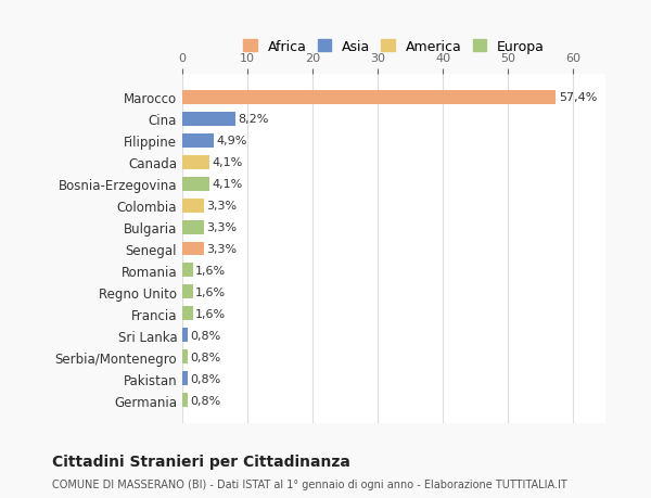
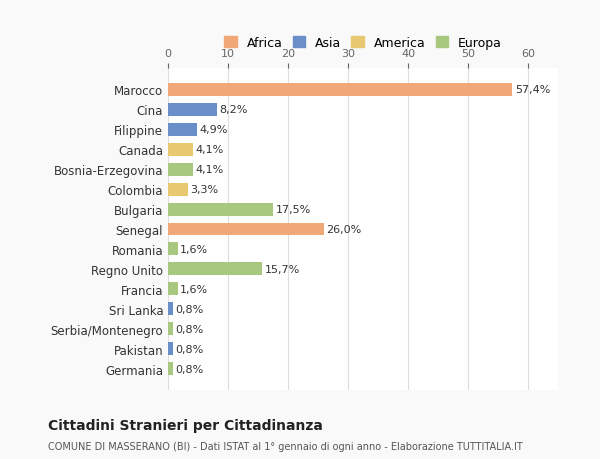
Bulgaria: 3,3% -> 17,5%
Senegal: 3,3% -> 26,0%
Regno Unito: 1,6% -> 15,7%
